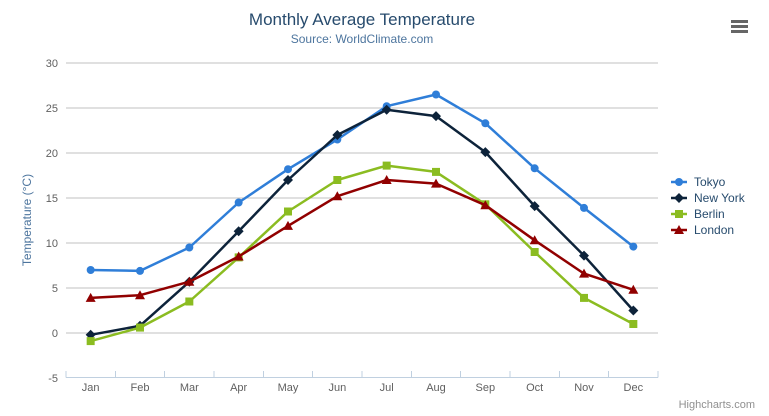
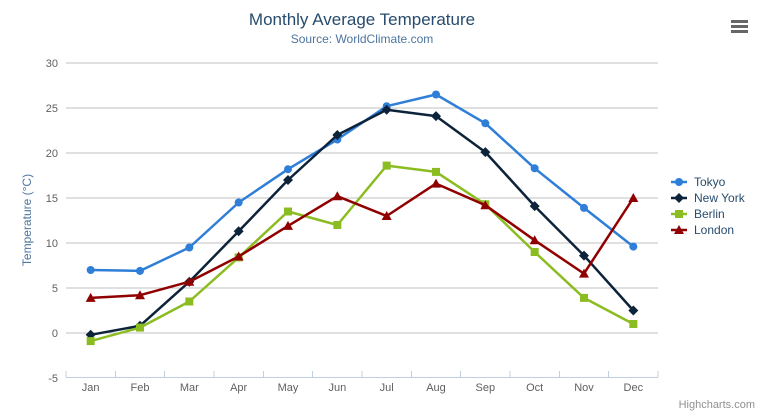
Berlin/Jun: 17 -> 12
London/Jul: 17 -> 13
London/Dec: 5 -> 15
